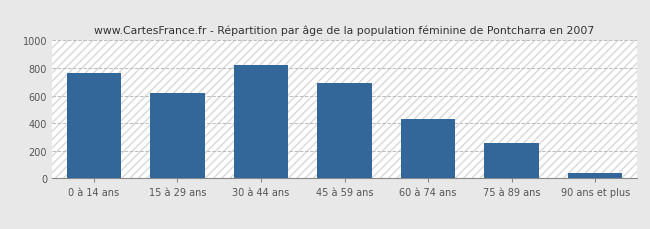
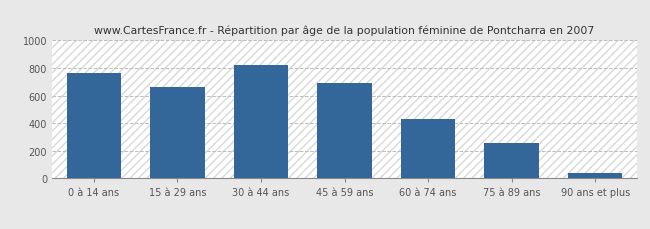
15 à 29 ans: 620 -> 660
